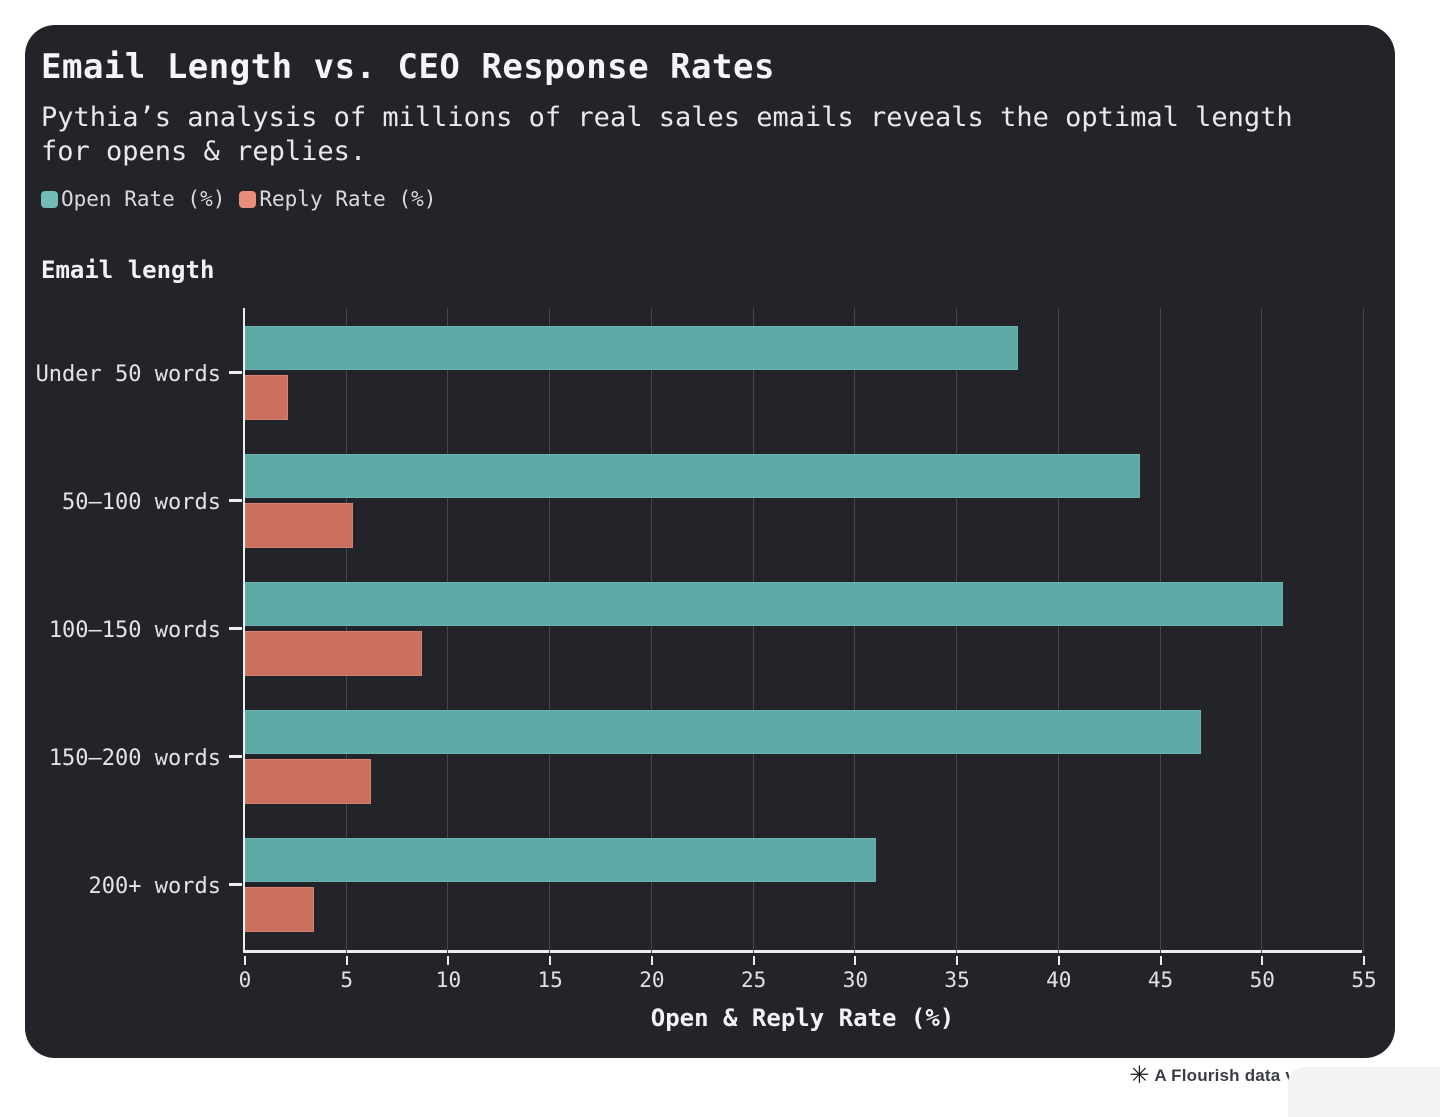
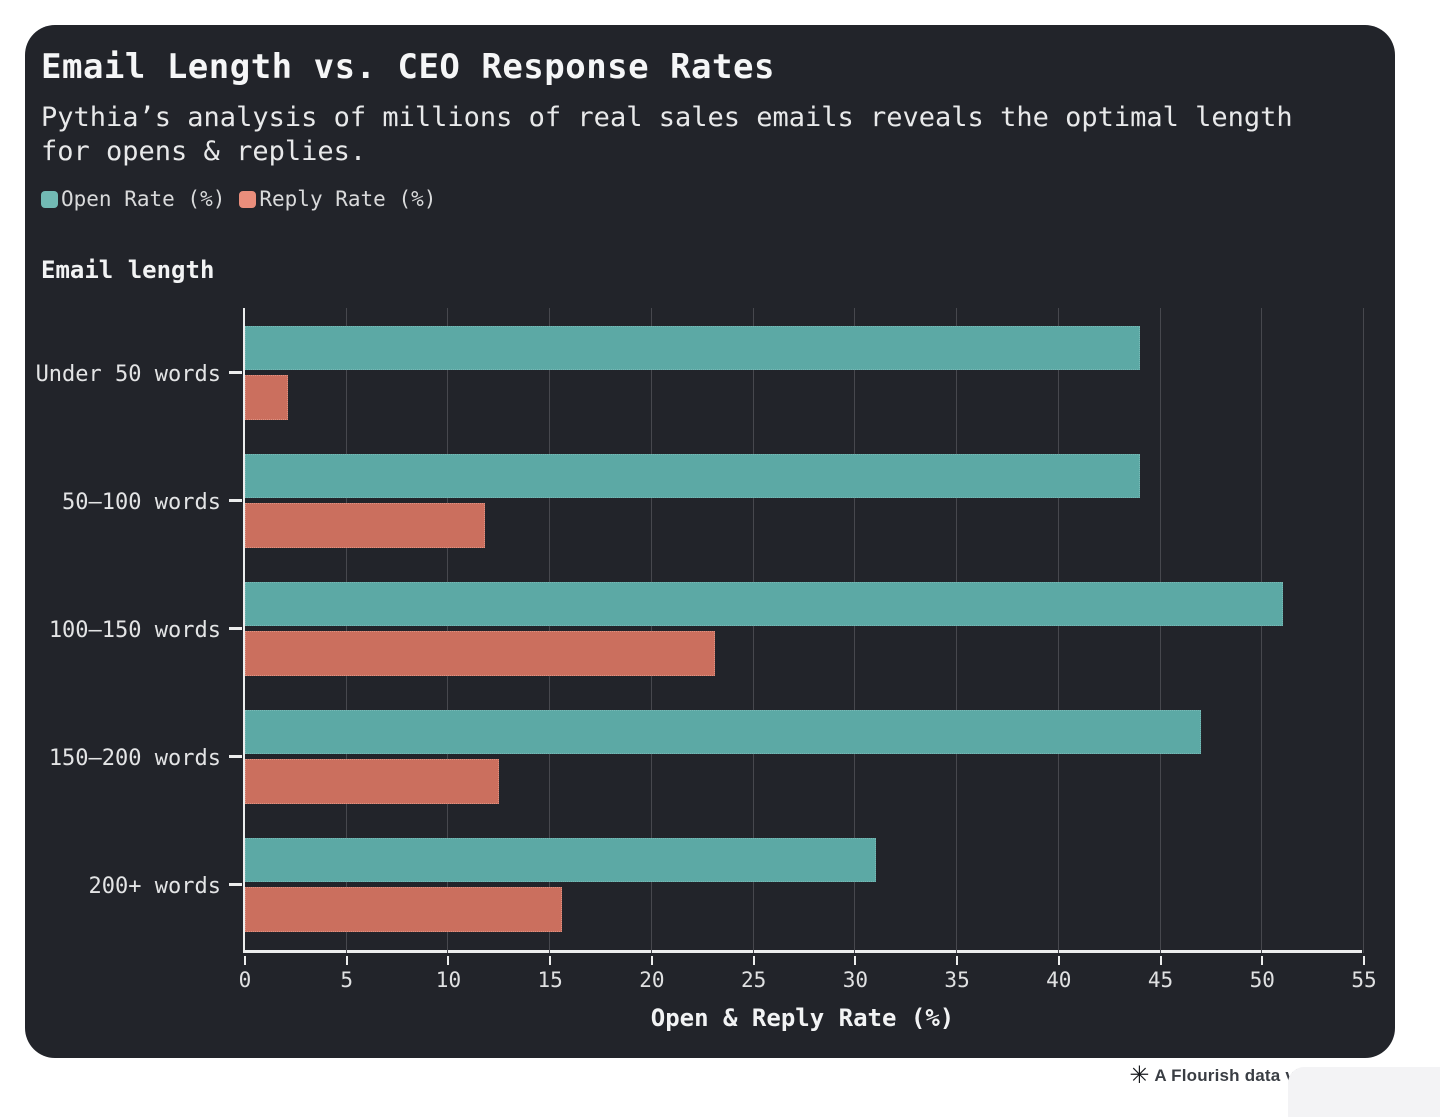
Open Rate (%)/Under 50 words: 38 -> 44
Reply Rate (%)/50–100 words: 5.3 -> 11.8
Reply Rate (%)/100–150 words: 8.7 -> 23.1
Reply Rate (%)/150–200 words: 6.2 -> 12.5
Reply Rate (%)/200+ words: 3.4 -> 15.6
